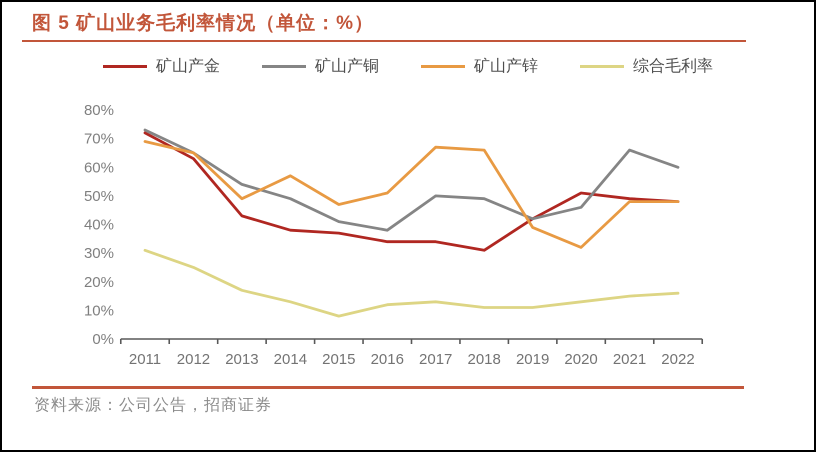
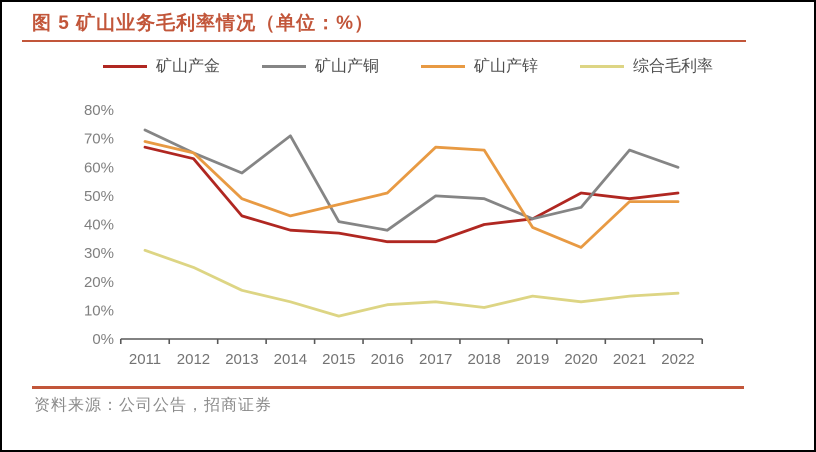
矿山产金/2011: 72% -> 67%
矿山产铜/2013: 54% -> 58%
矿山产铜/2014: 49% -> 71%
矿山产锌/2014: 57% -> 43%
矿山产金/2018: 31% -> 40%
综合毛利率/2019: 11% -> 15%
矿山产金/2022: 48% -> 51%
